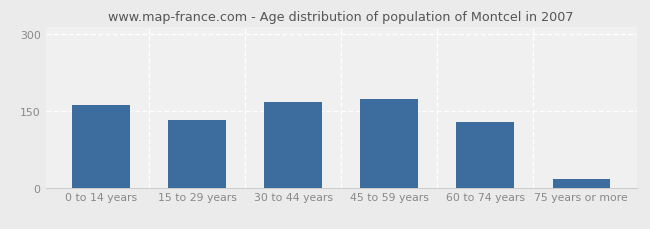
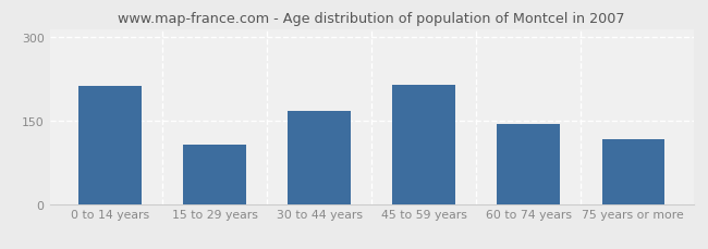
0 to 14 years: 162 -> 212
15 to 29 years: 133 -> 106
45 to 59 years: 173 -> 214
60 to 74 years: 128 -> 144
75 years or more: 16 -> 116
